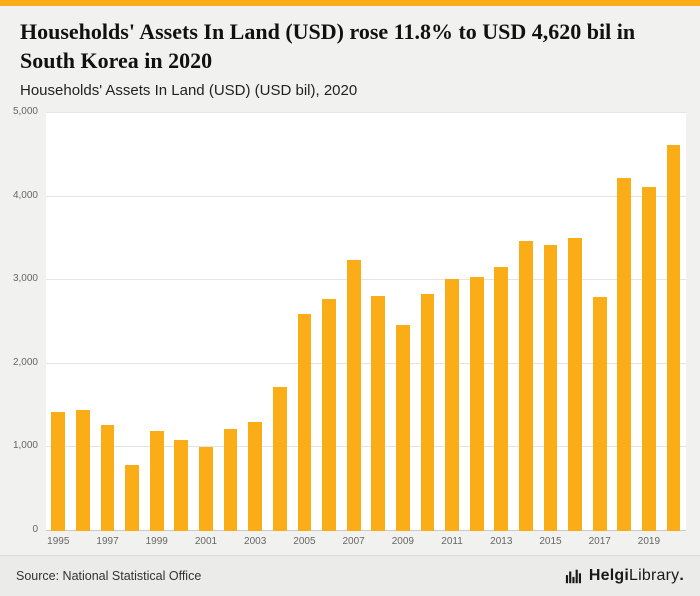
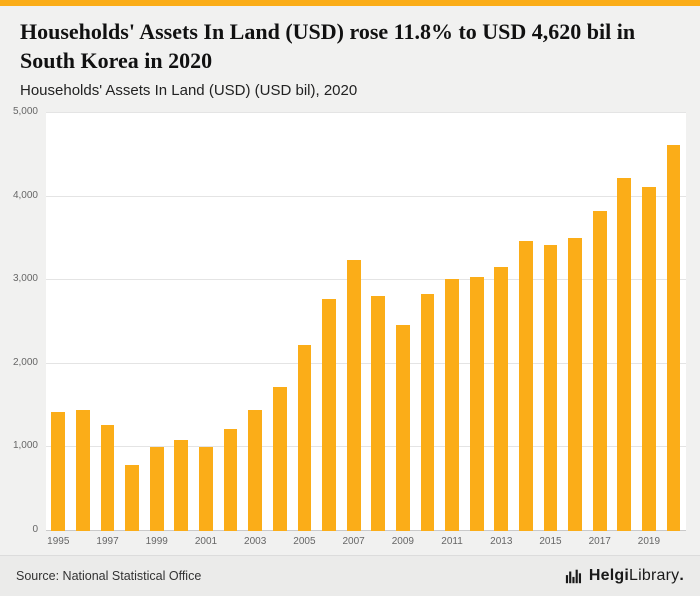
1999: 1200 -> 1000
2003: 1300 -> 1400
2005: 2600 -> 2200
2017: 2800 -> 3800
